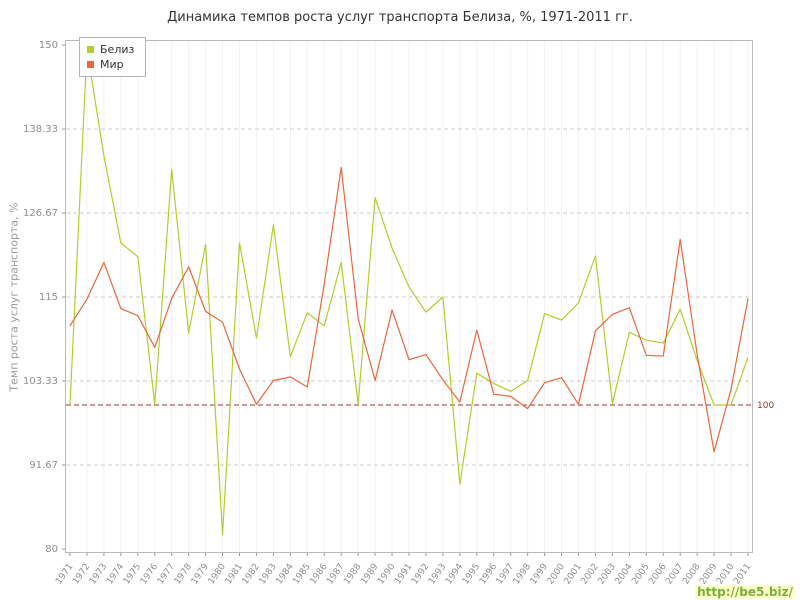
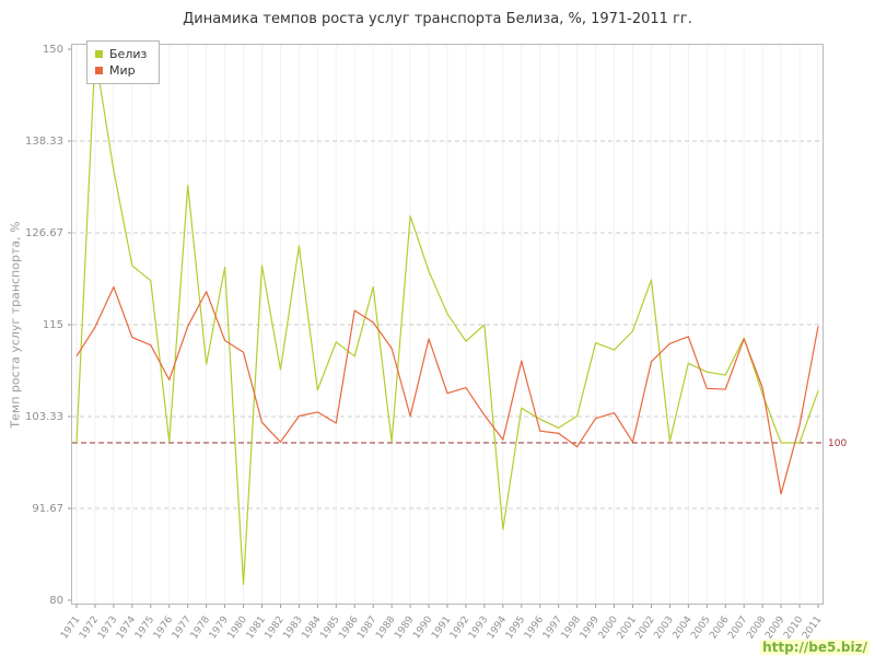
Мир/1981: 105 -> 103
Мир/1987: 133 -> 115
Мир/2007: 123 -> 113
